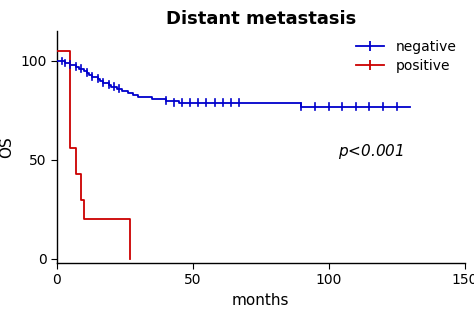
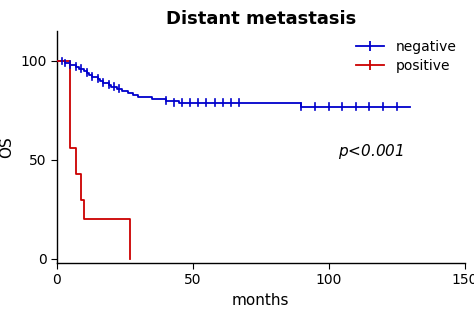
positive/0: 105 -> 100
